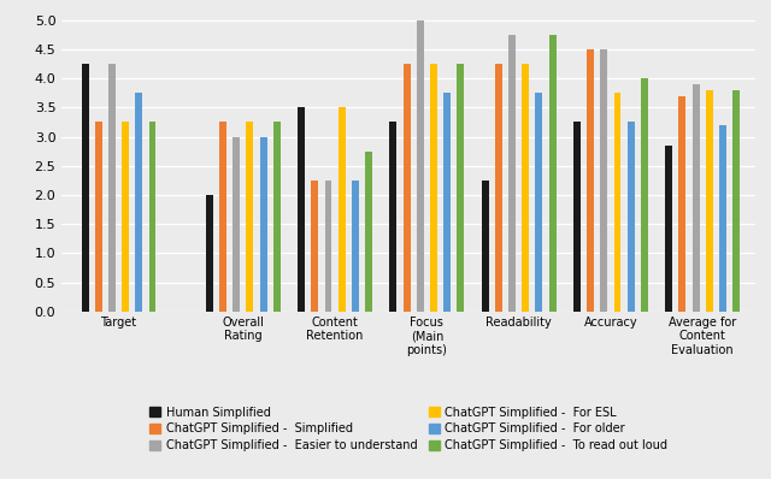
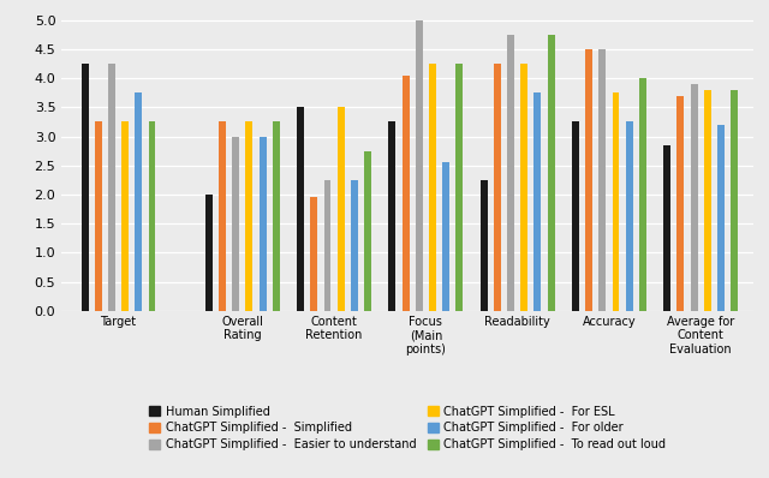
ChatGPT Simplified - Simplified/Content Retention: 2.25 -> 1.95
ChatGPT Simplified - Simplified/Focus (Main points): 4.25 -> 4.05
ChatGPT Simplified - For older/Focus (Main points): 3.75 -> 2.55
